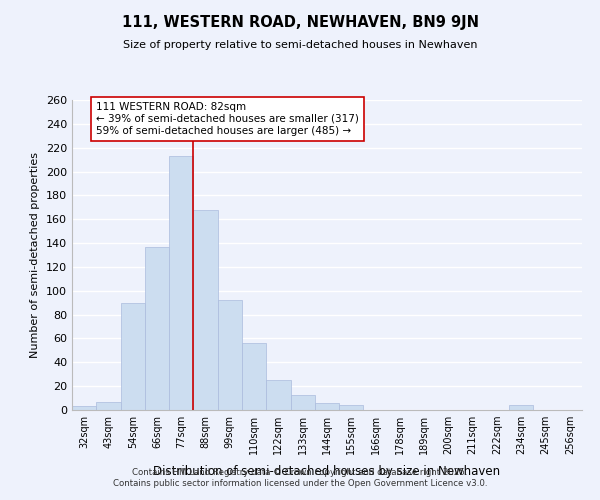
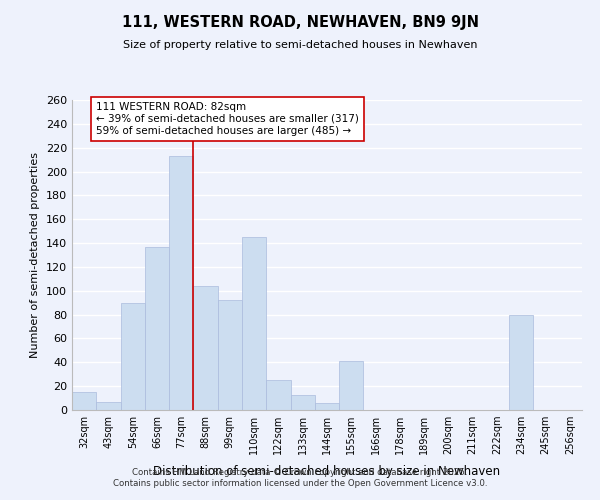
32sqm: 3 -> 15
88sqm: 168 -> 104
110sqm: 56 -> 145
155sqm: 4 -> 41
234sqm: 4 -> 80
